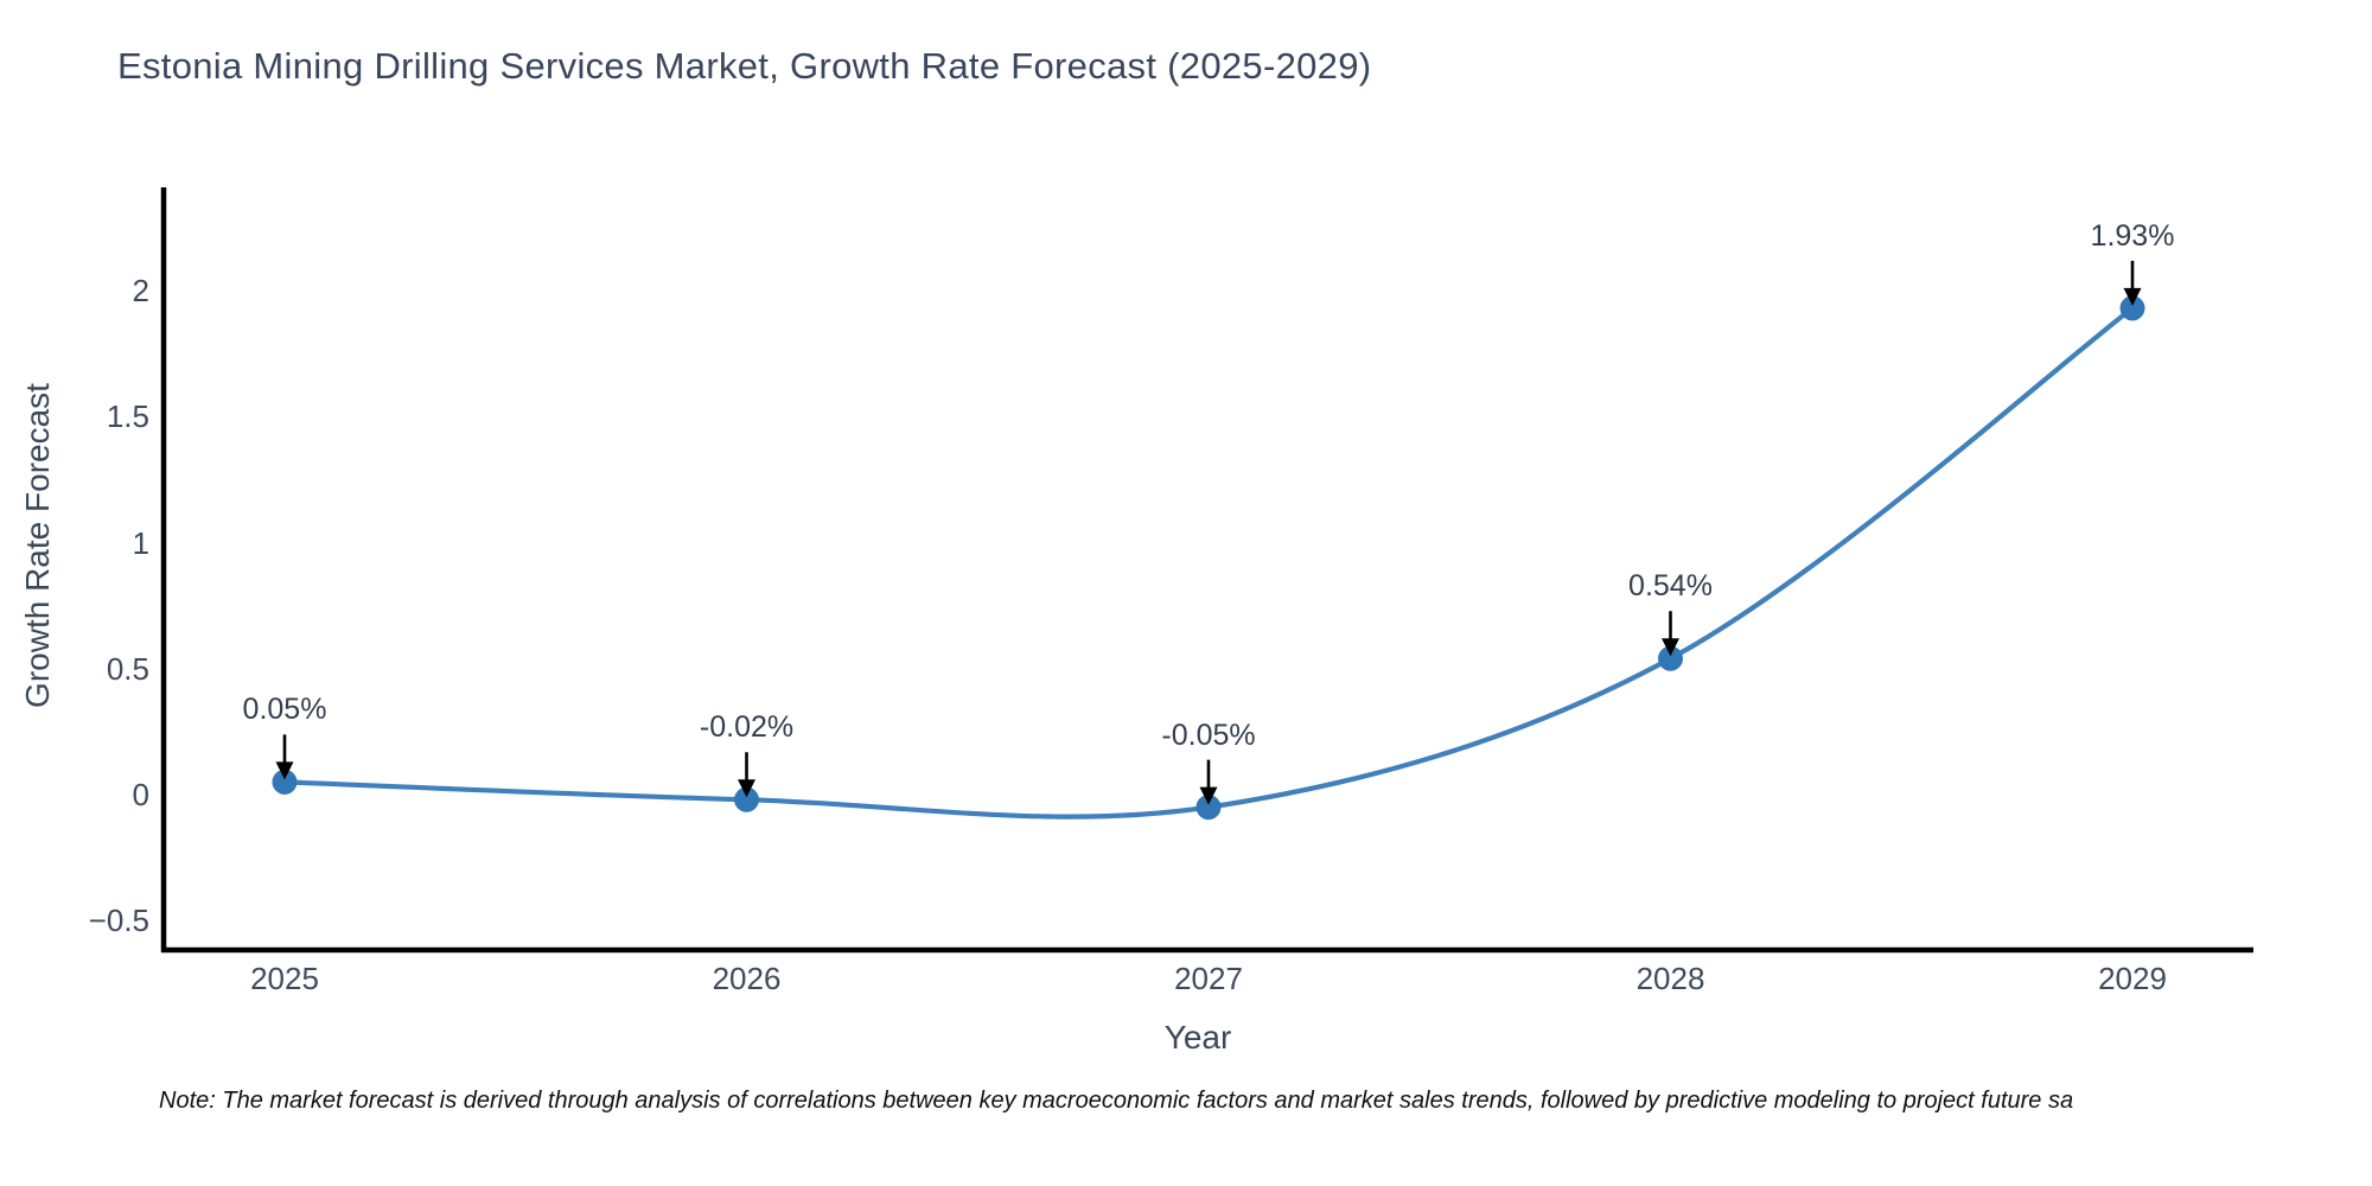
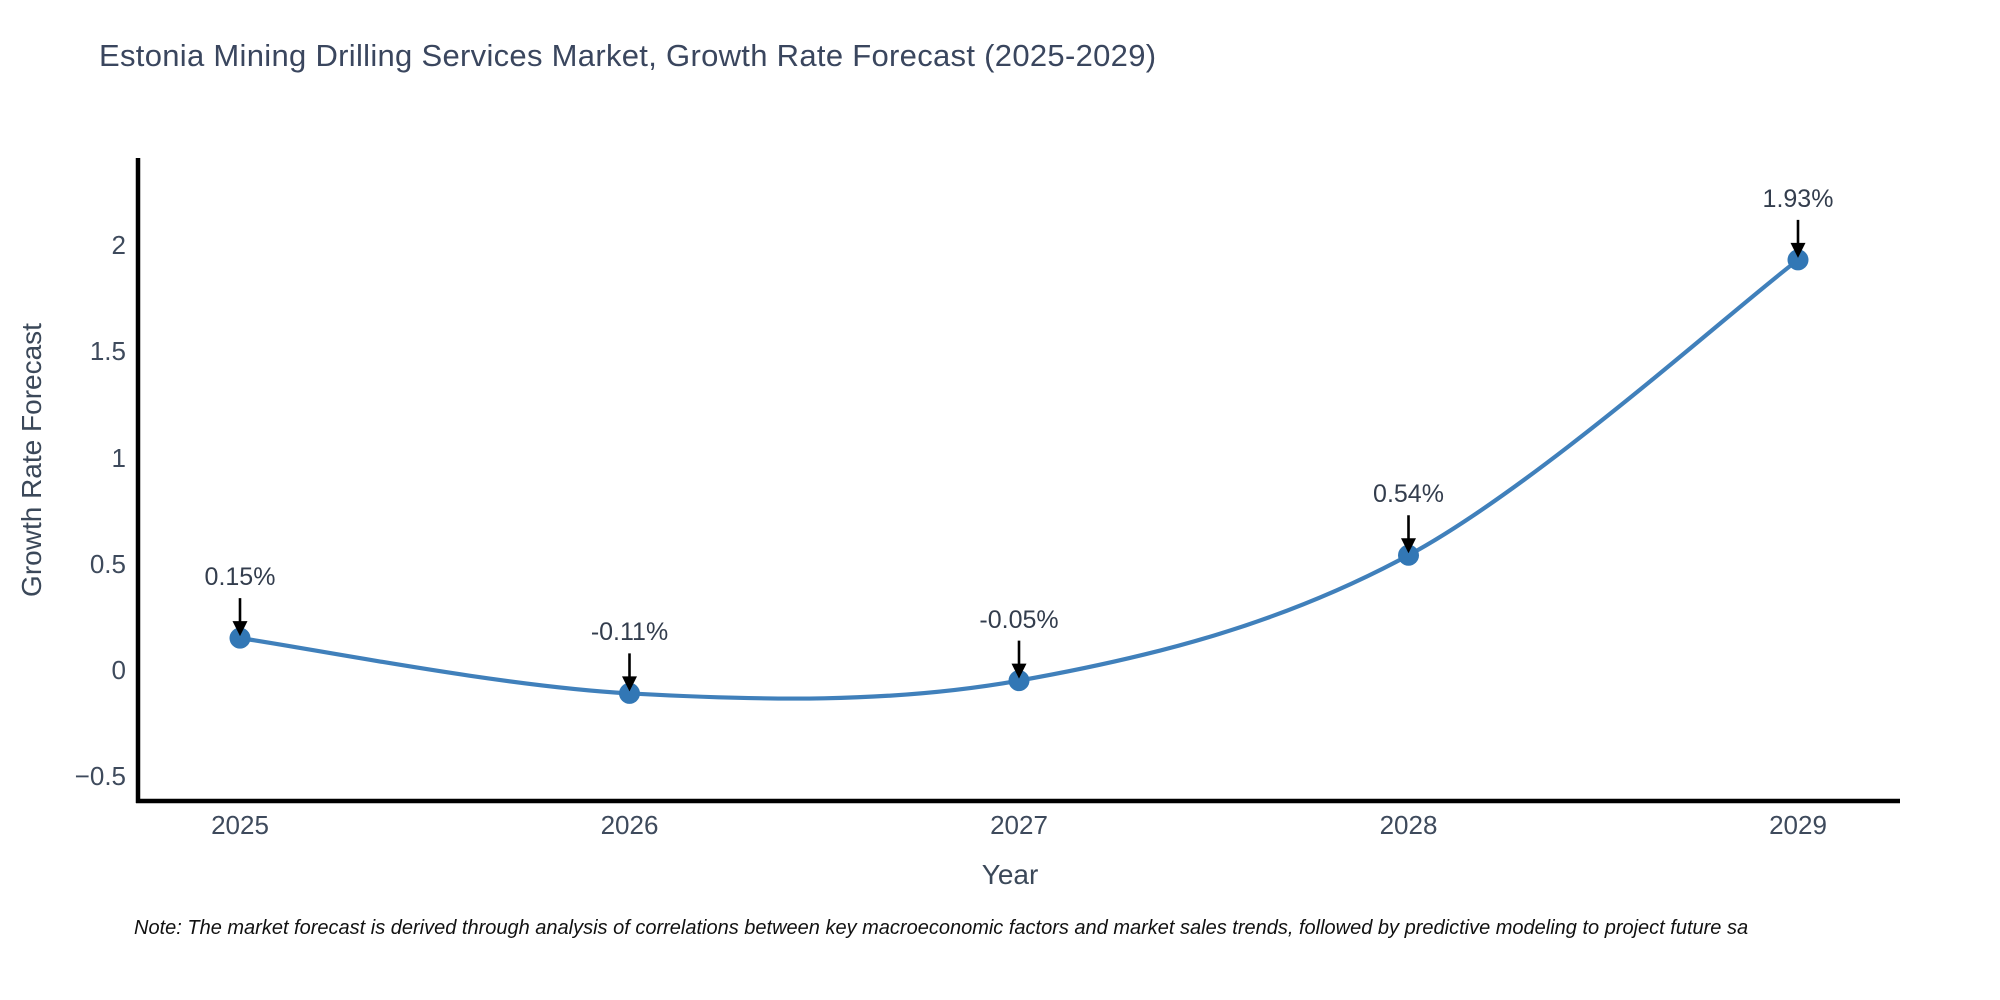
2025: 0.05% -> 0.15%
2026: -0.02% -> -0.11%
